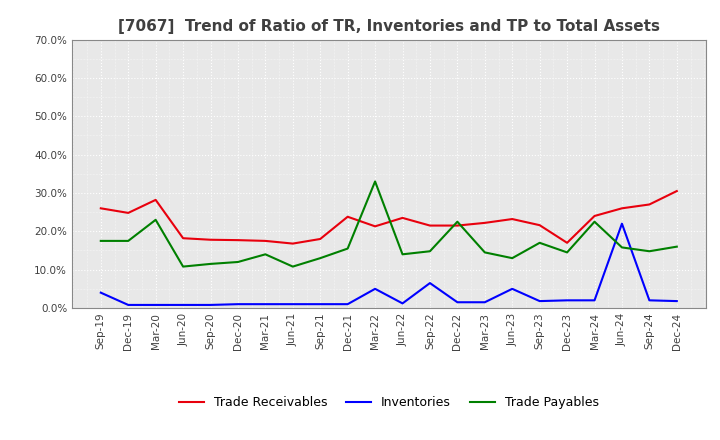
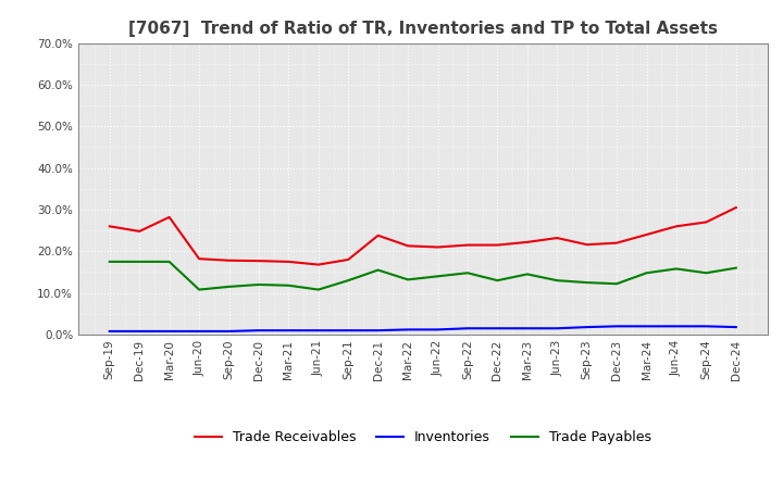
Inventories/Sep-19: 4.0% -> 0.8%
Trade Payables/Mar-20: 23.0% -> 17.5%
Trade Payables/Mar-21: 14.0% -> 11.8%
Inventories/Mar-22: 5.0% -> 1.2%
Trade Payables/Mar-22: 33.0% -> 13.2%
Trade Receivables/Jun-22: 23.5% -> 21.0%
Inventories/Sep-22: 6.5% -> 1.5%
Trade Payables/Dec-22: 22.5% -> 13.0%
Inventories/Jun-23: 5.0% -> 1.5%
Trade Payables/Sep-23: 17.0% -> 12.5%
Trade Receivables/Dec-23: 17.0% -> 22.0%
Trade Payables/Dec-23: 14.5% -> 12.2%
Trade Payables/Mar-24: 22.5% -> 14.8%
Inventories/Jun-24: 22.0% -> 2.0%
